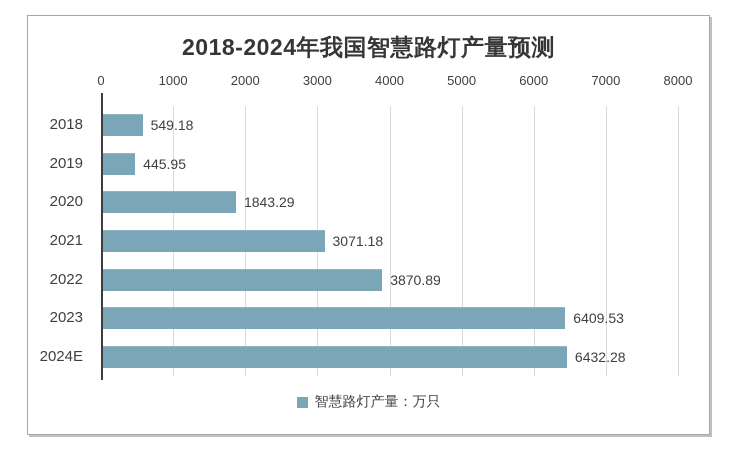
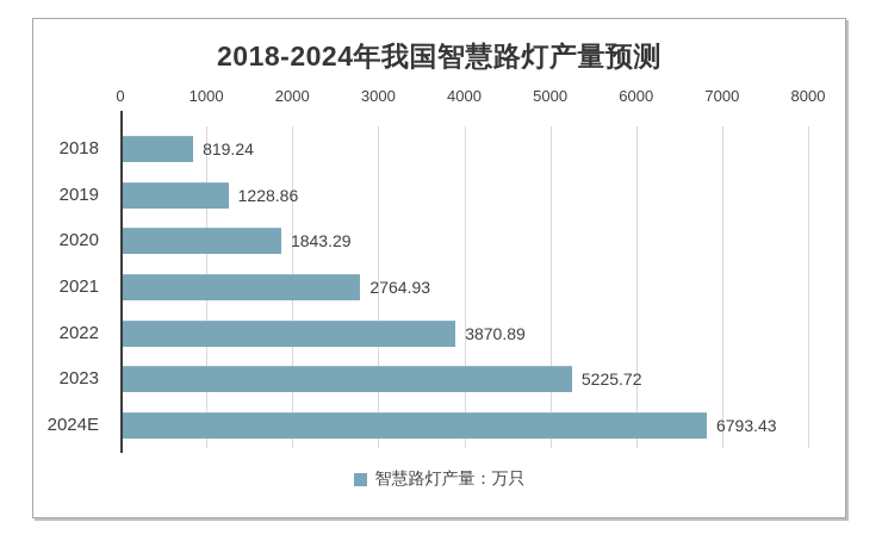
2018: 549.18 -> 819.24
2019: 445.95 -> 1228.86
2021: 3071.18 -> 2764.93
2023: 6409.53 -> 5225.72
2024E: 6432.28 -> 6793.43
